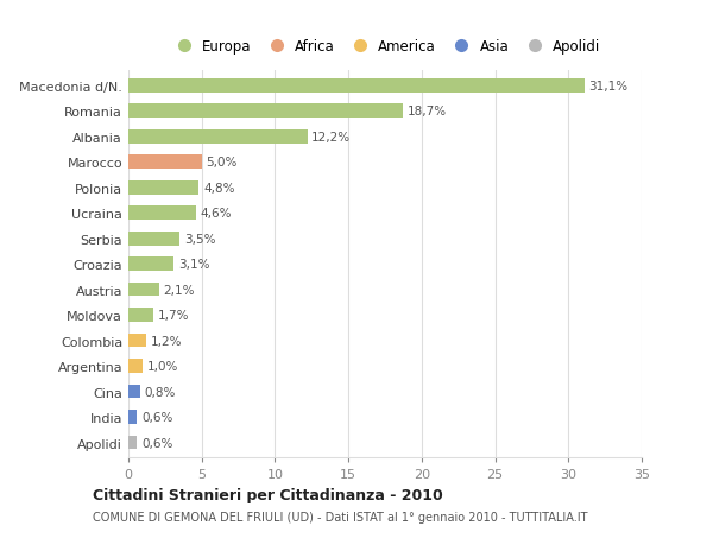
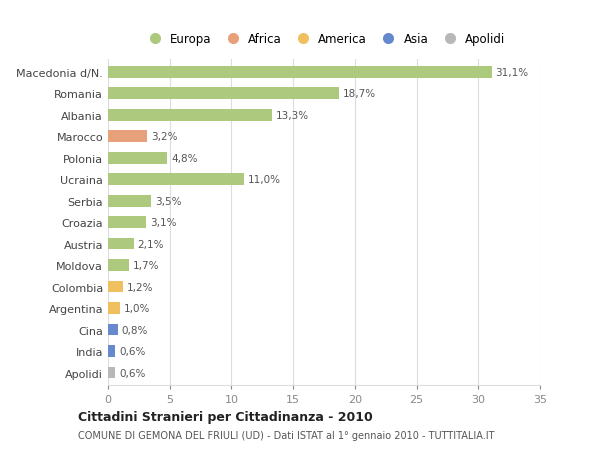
Albania: 12,2% -> 13,3%
Marocco: 5,0% -> 3,2%
Ucraina: 4,6% -> 11,0%
